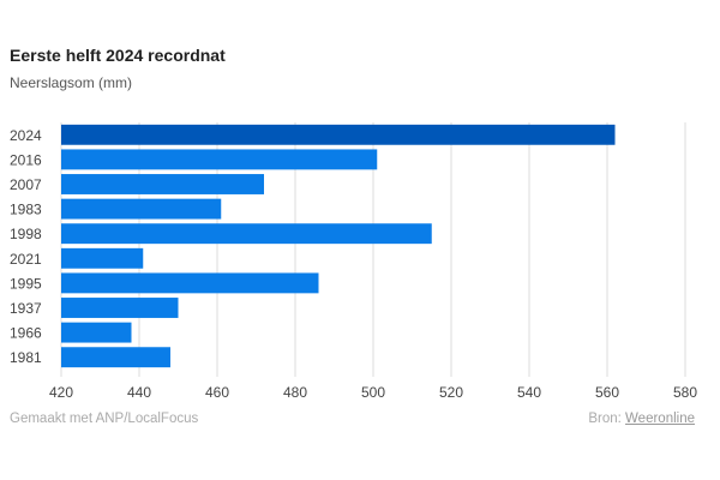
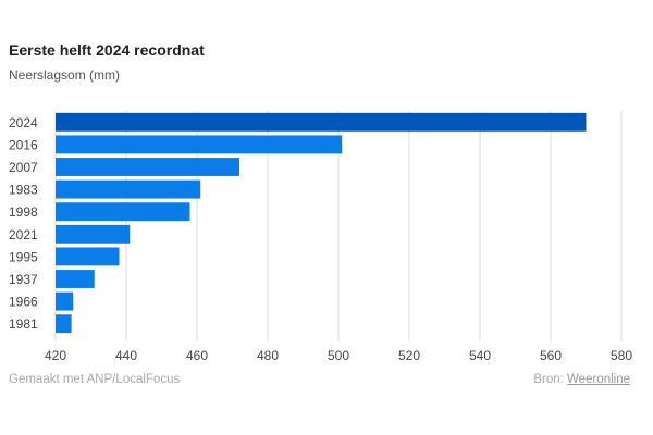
2024: 562 -> 570
1998: 515 -> 458
1995: 486 -> 438
1937: 450 -> 431
1966: 438 -> 425
1981: 448 -> 424
